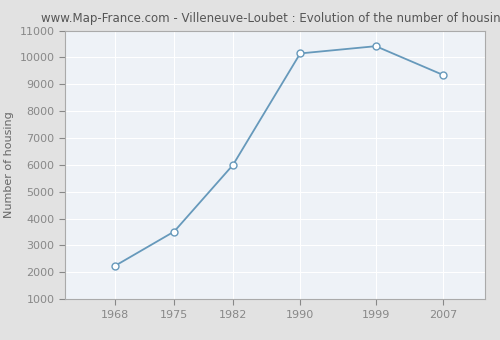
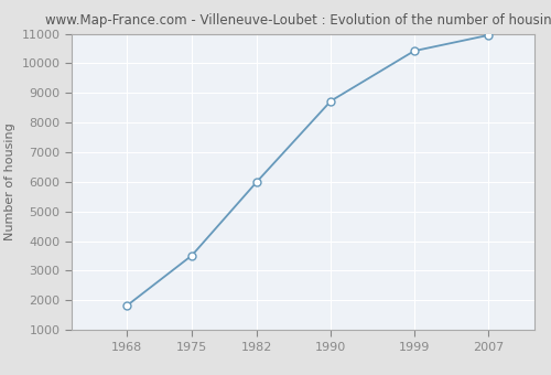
1968: 2250 -> 1830
1990: 10150 -> 8730
2007: 9350 -> 10950
